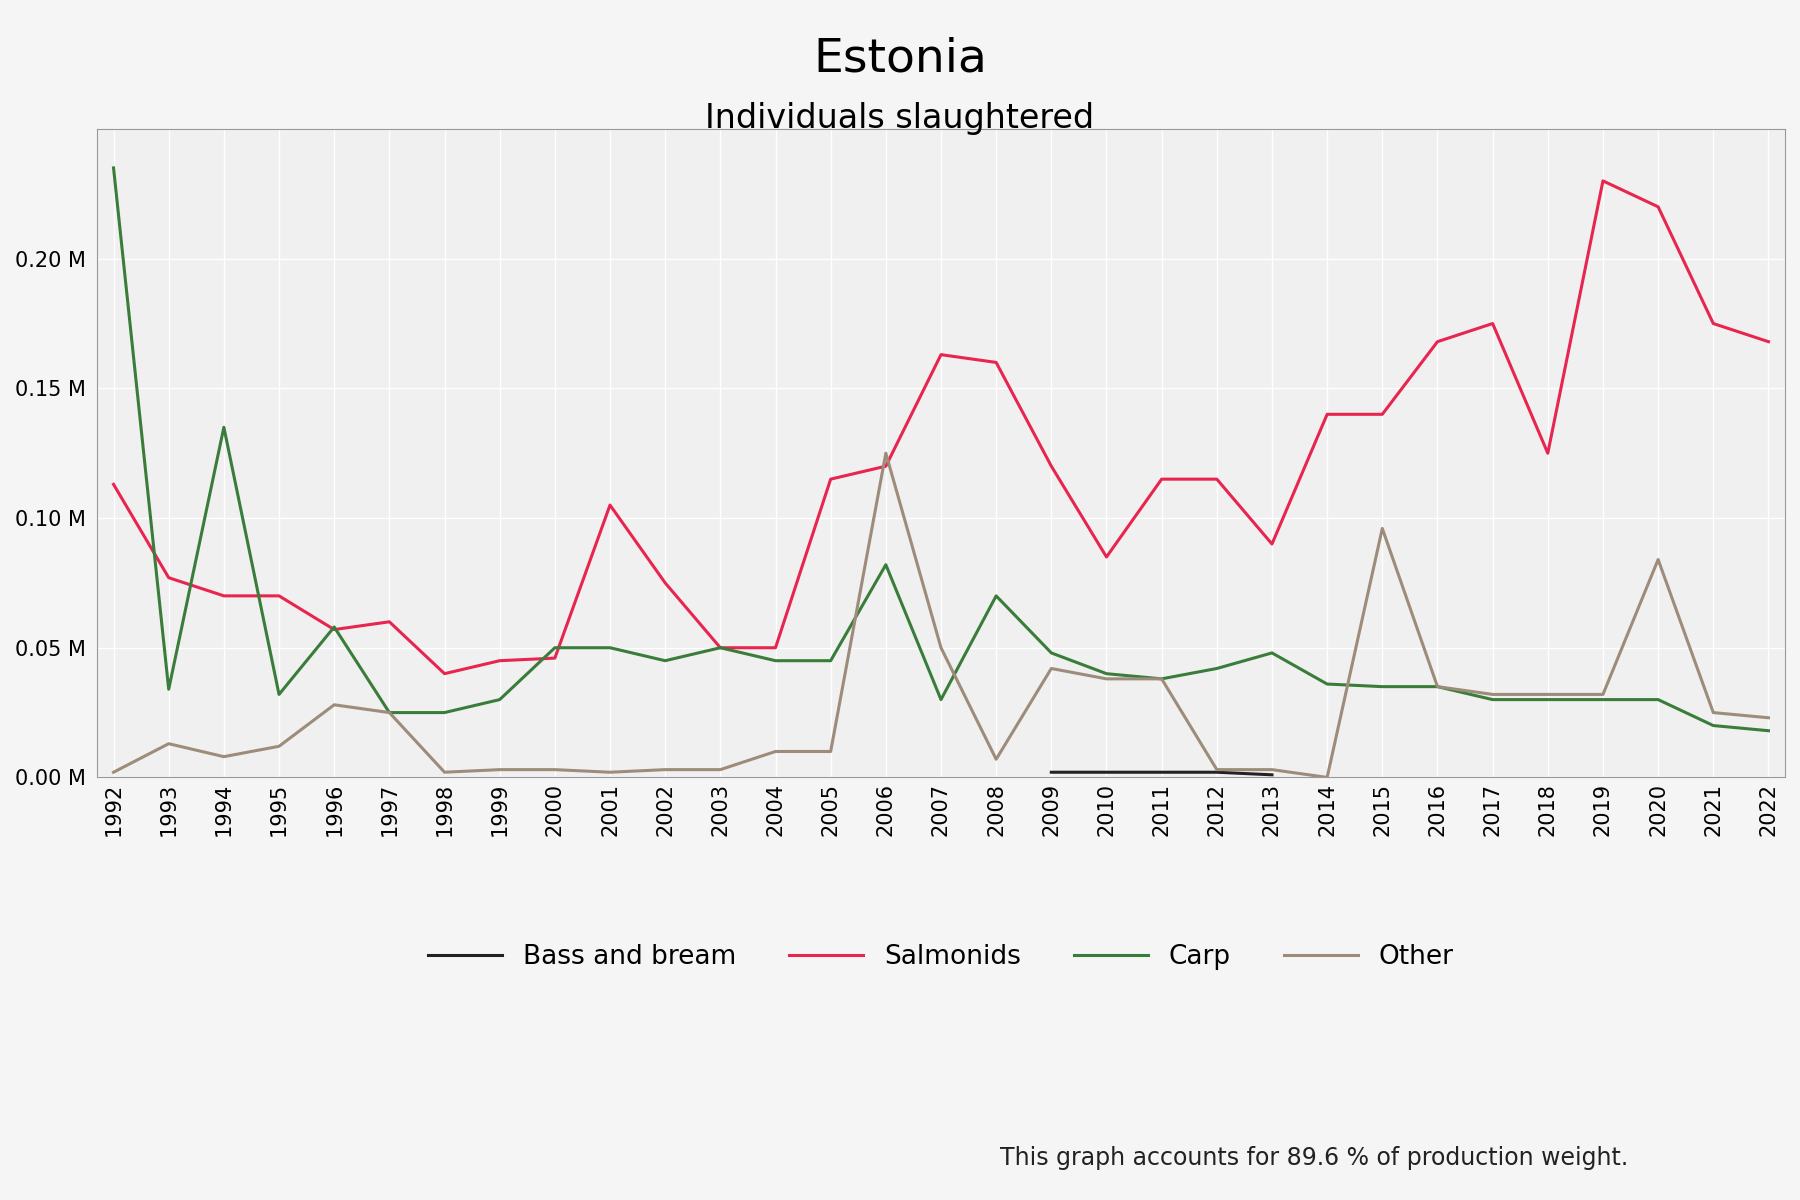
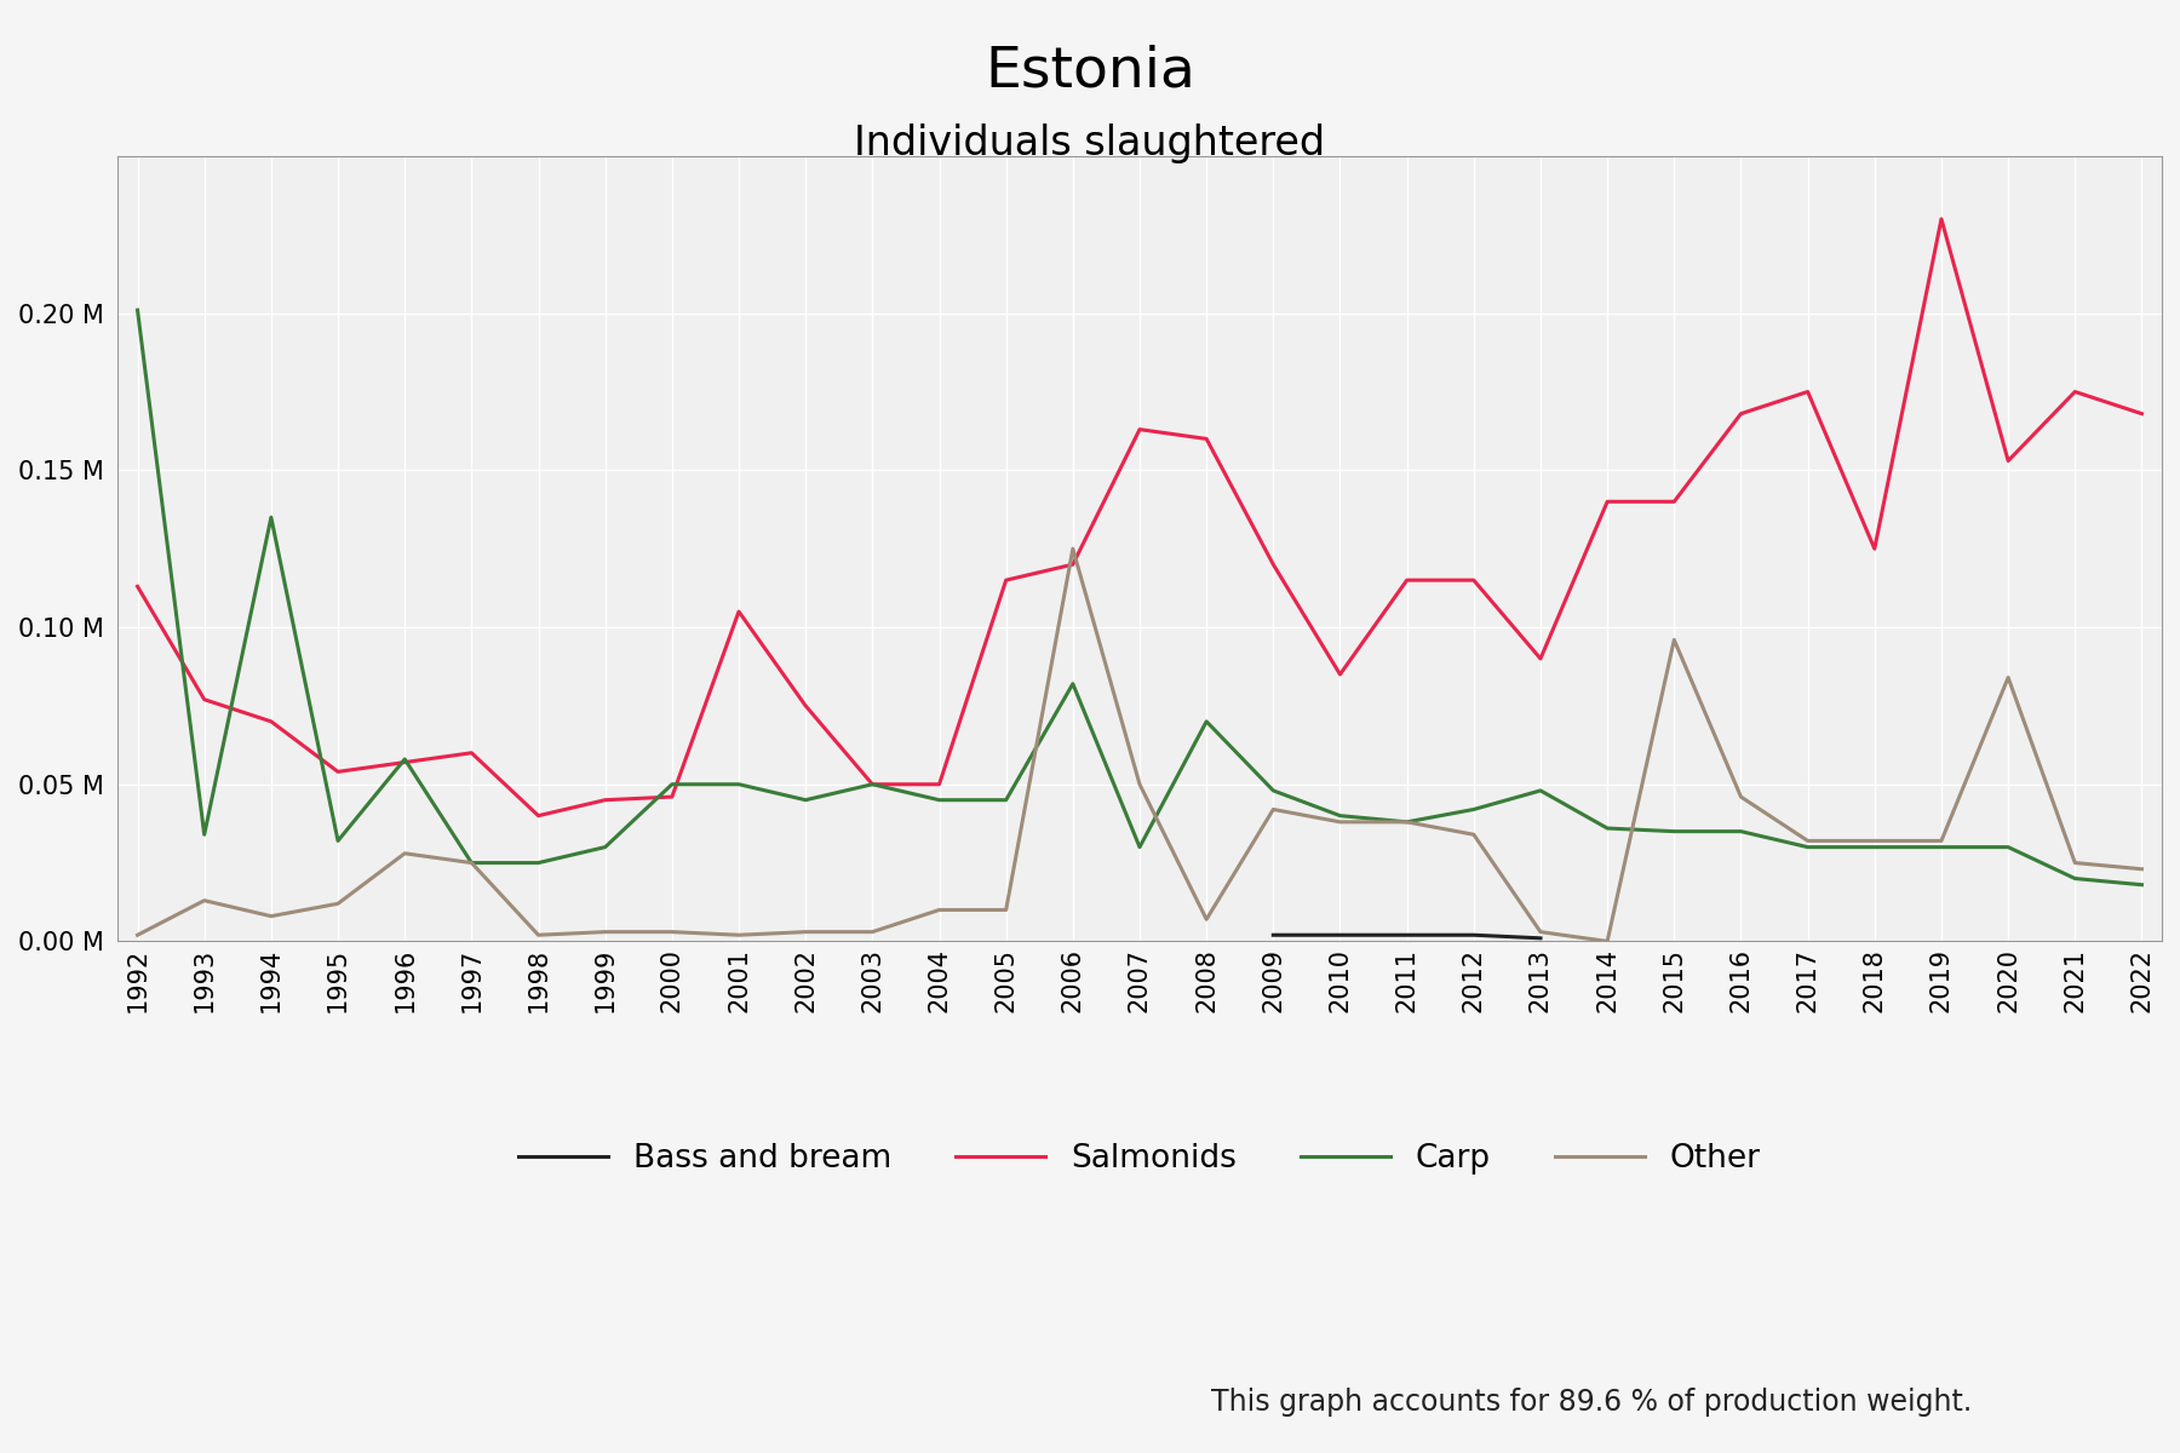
Carp/1992: 0.235 M -> 0.201 M
Salmonids/1995: 0.070 M -> 0.054 M
Other/2012: 0.003 M -> 0.034 M
Other/2016: 0.035 M -> 0.046 M
Salmonids/2020: 0.220 M -> 0.153 M
